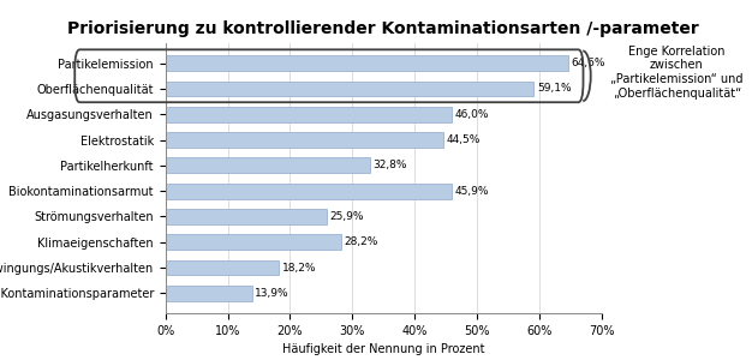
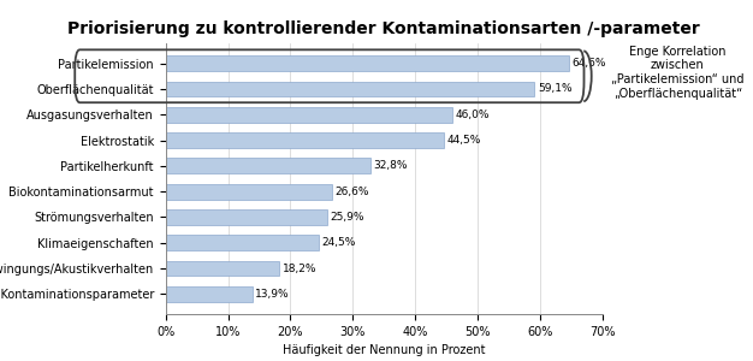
Biokontaminationsarmut: 45,9% -> 26,6%
Klimaeigenschaften: 28,2% -> 24,5%
